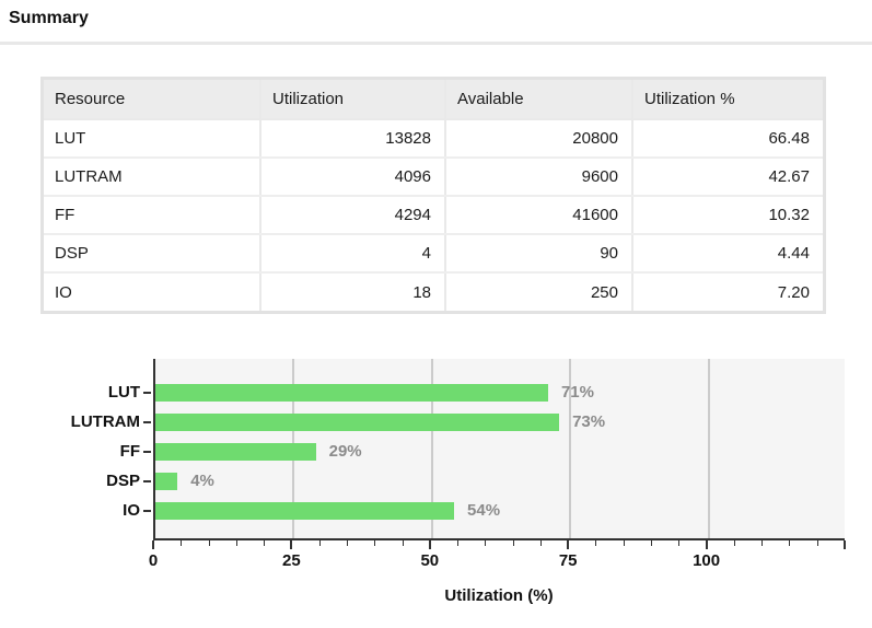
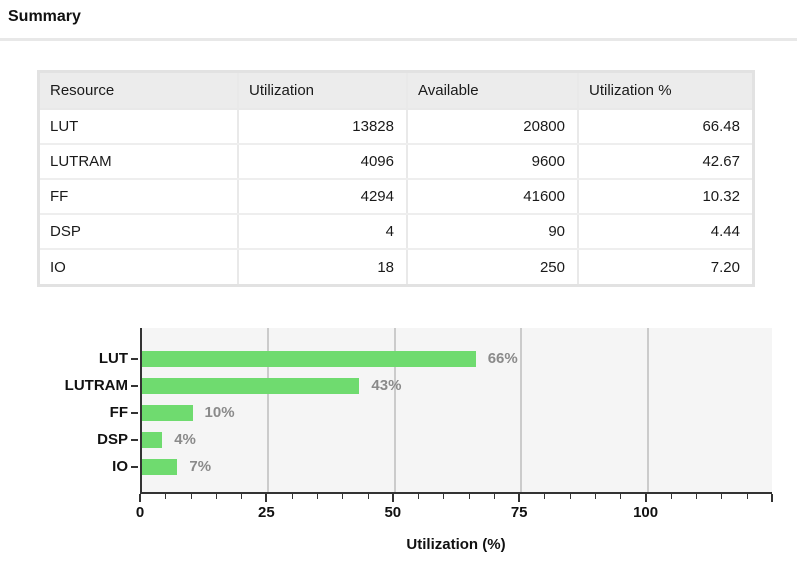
LUT: 71% -> 66%
LUTRAM: 73% -> 43%
FF: 29% -> 10%
IO: 54% -> 7%
